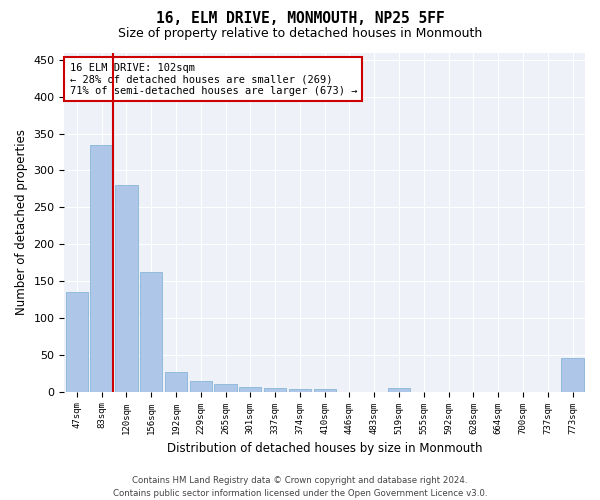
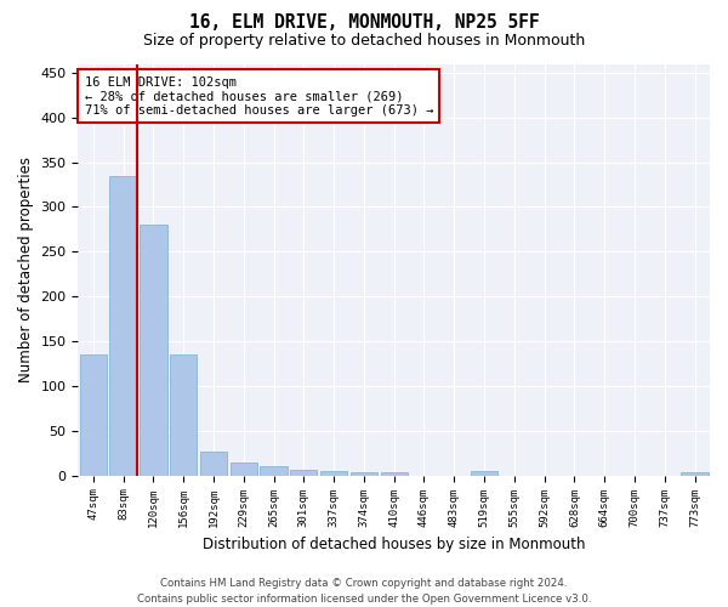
156sqm: 162 -> 135
773sqm: 46 -> 4
